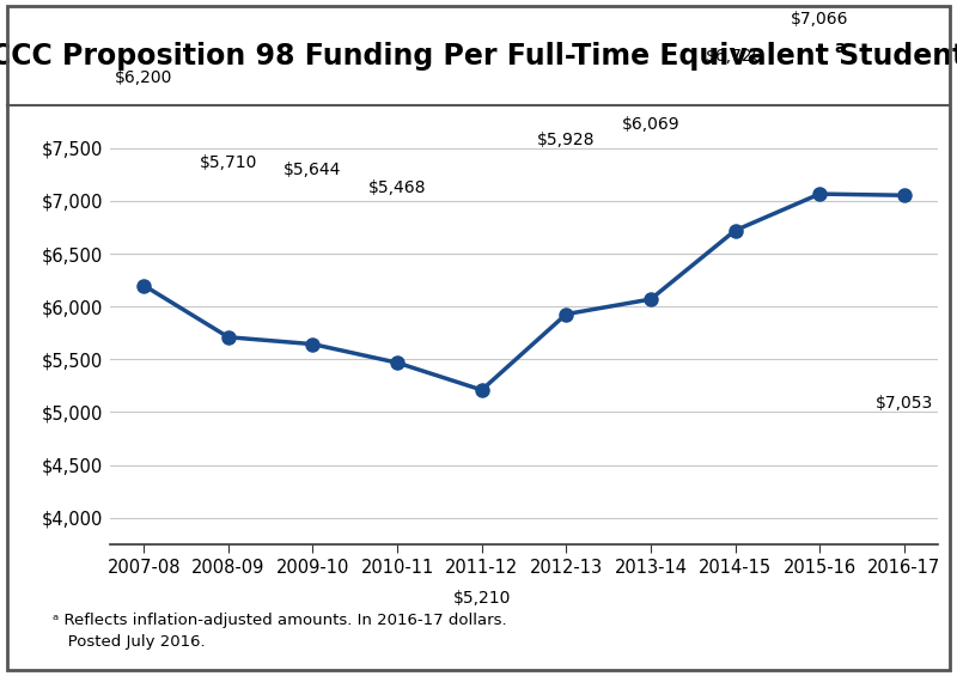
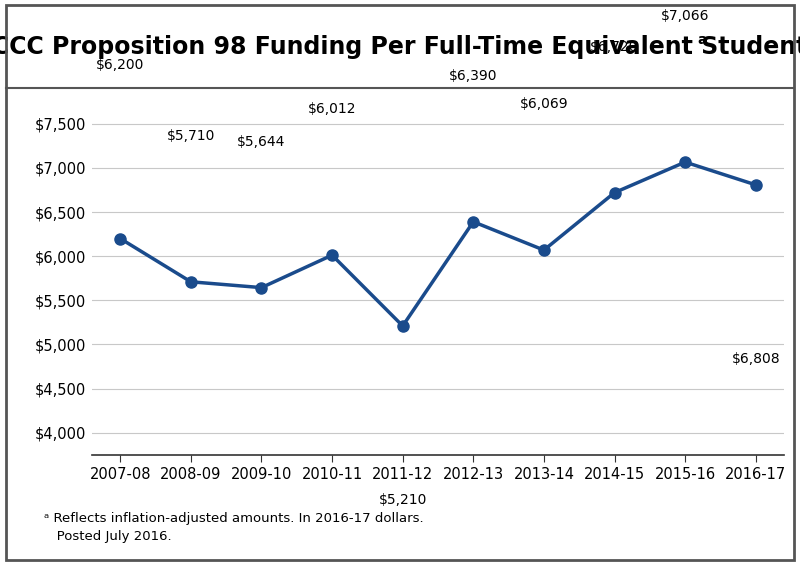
2010-11: $5,468 -> $6,012
2012-13: $5,928 -> $6,390
2016-17: $7,053 -> $6,808
